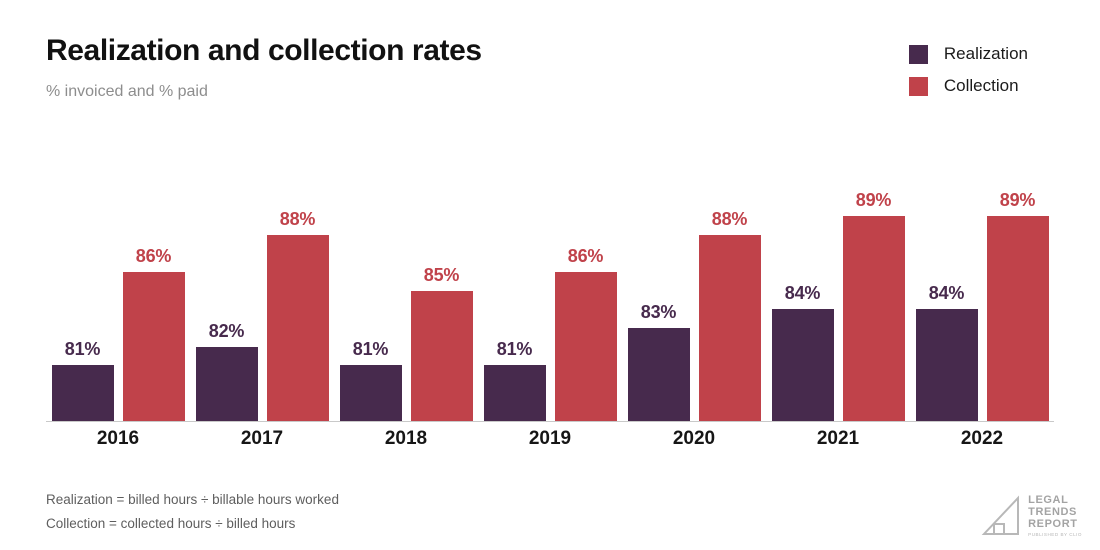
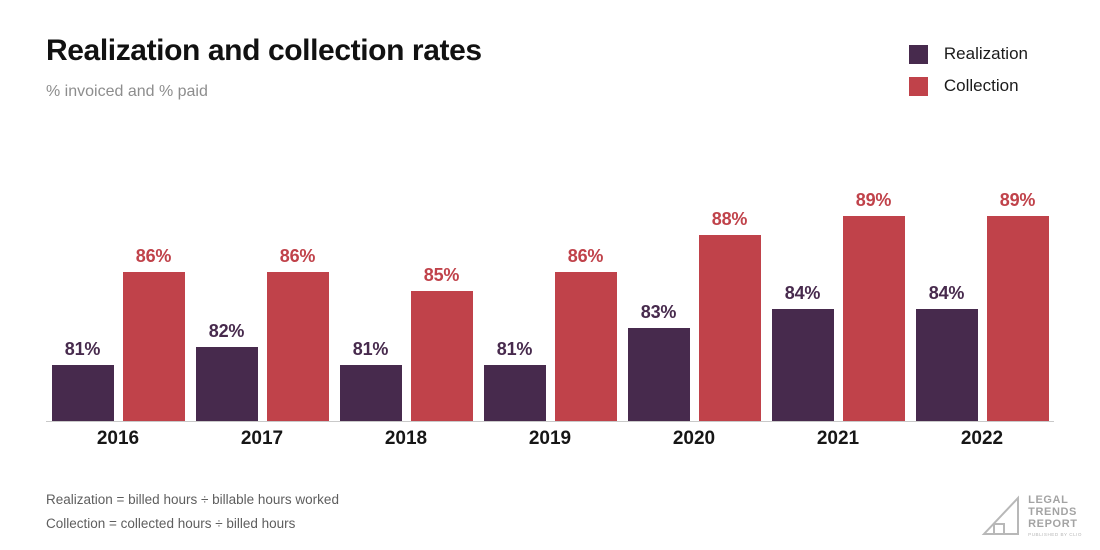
Collection/2017: 88% -> 86%
